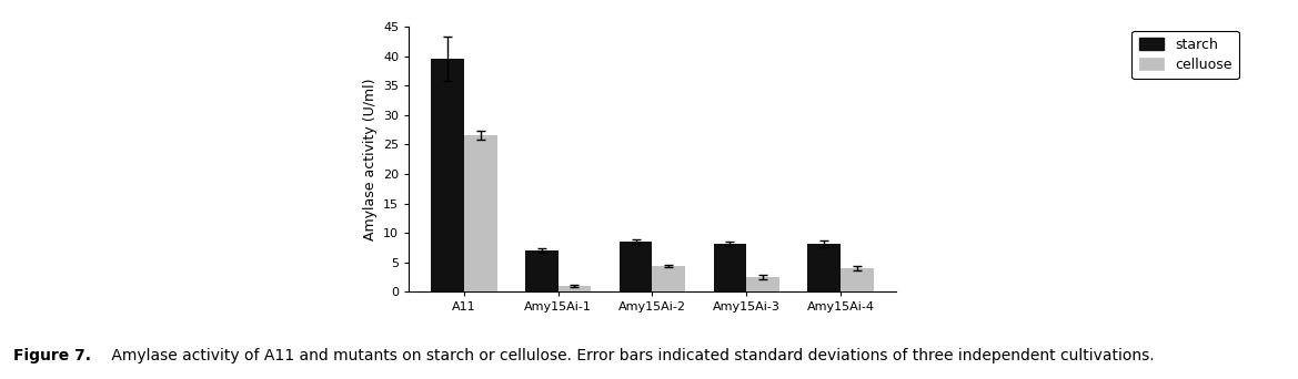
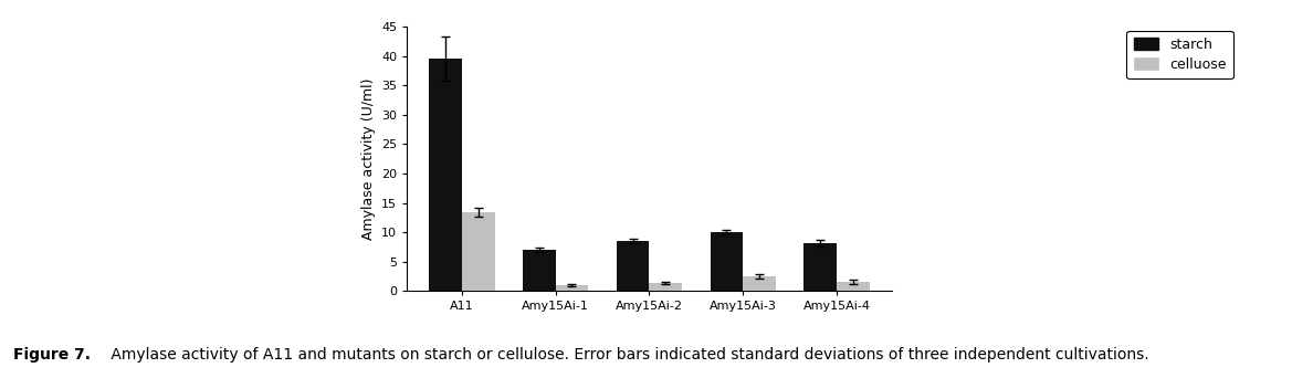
celluose/A11: 26.6 -> 13.4
celluose/Amy15Ai-2: 4.4 -> 1.3
starch/Amy15Ai-3: 8.2 -> 10.0
celluose/Amy15Ai-4: 4.0 -> 1.6
